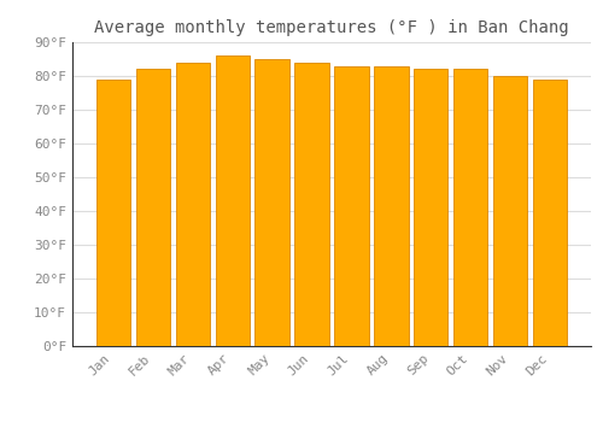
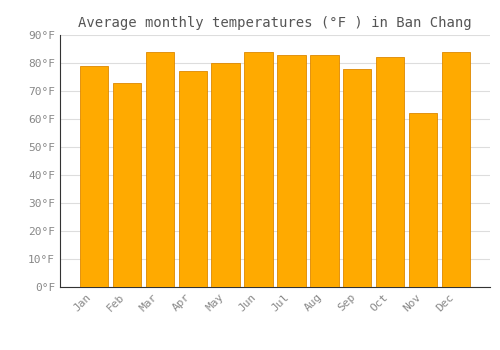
Feb: 82°F -> 73°F
Apr: 86°F -> 77°F
May: 85°F -> 80°F
Sep: 82°F -> 78°F
Nov: 80°F -> 62°F
Dec: 79°F -> 84°F
